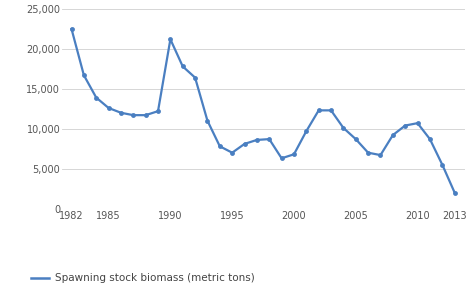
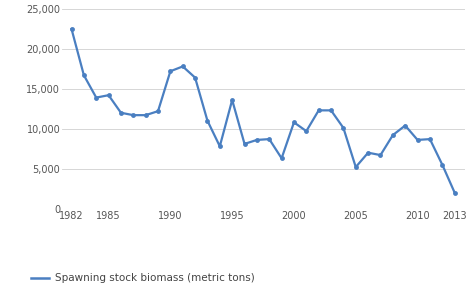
1985: 12,600 -> 14,200
1990: 21,200 -> 17,200
1995: 7,000 -> 13,600
2000: 6,800 -> 10,800
2005: 8,700 -> 5,200
2010: 10,700 -> 8,600
